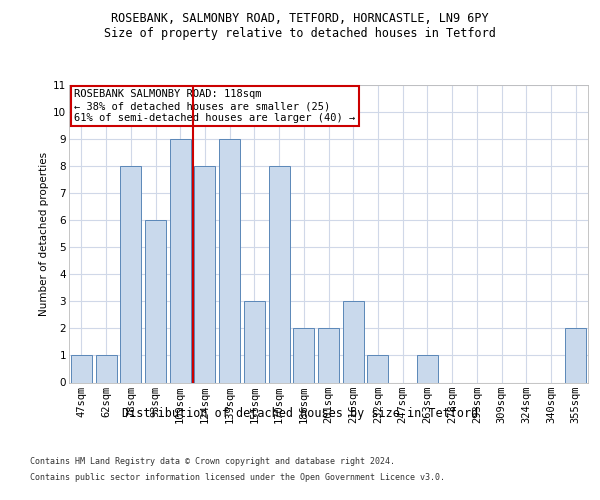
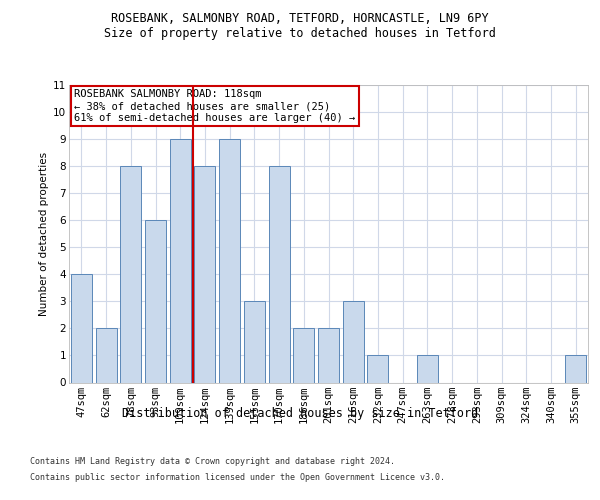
47sqm: 1 -> 4
62sqm: 1 -> 2
355sqm: 2 -> 1
